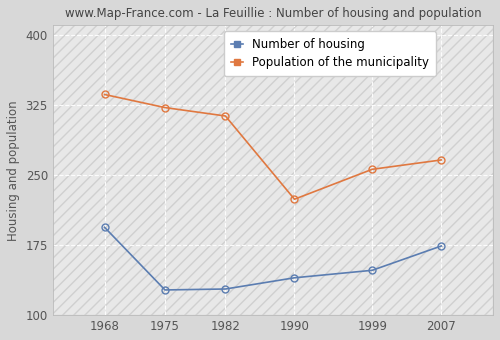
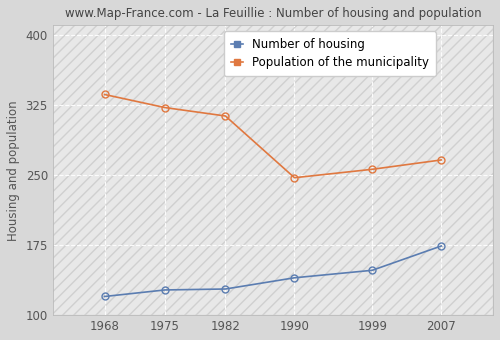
Number of housing/1968: 194 -> 120
Population of the municipality/1990: 224 -> 247
